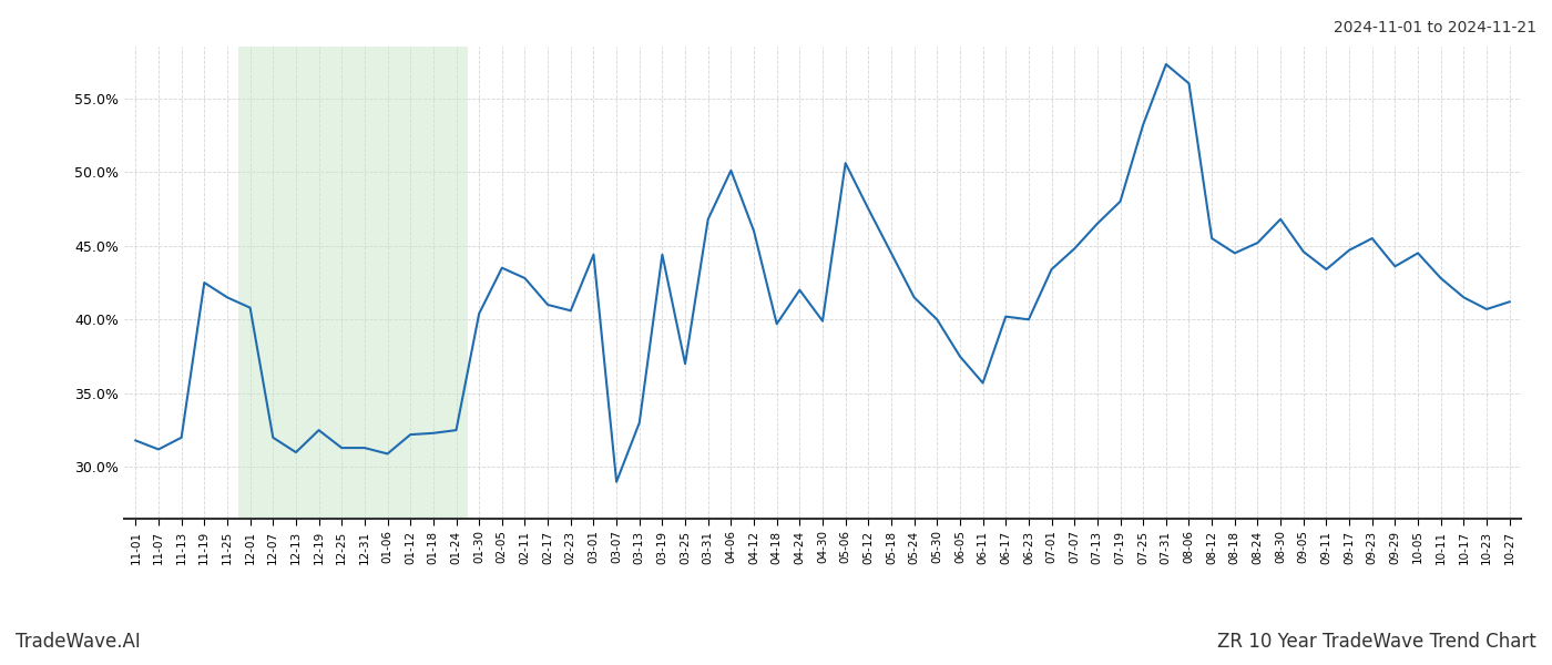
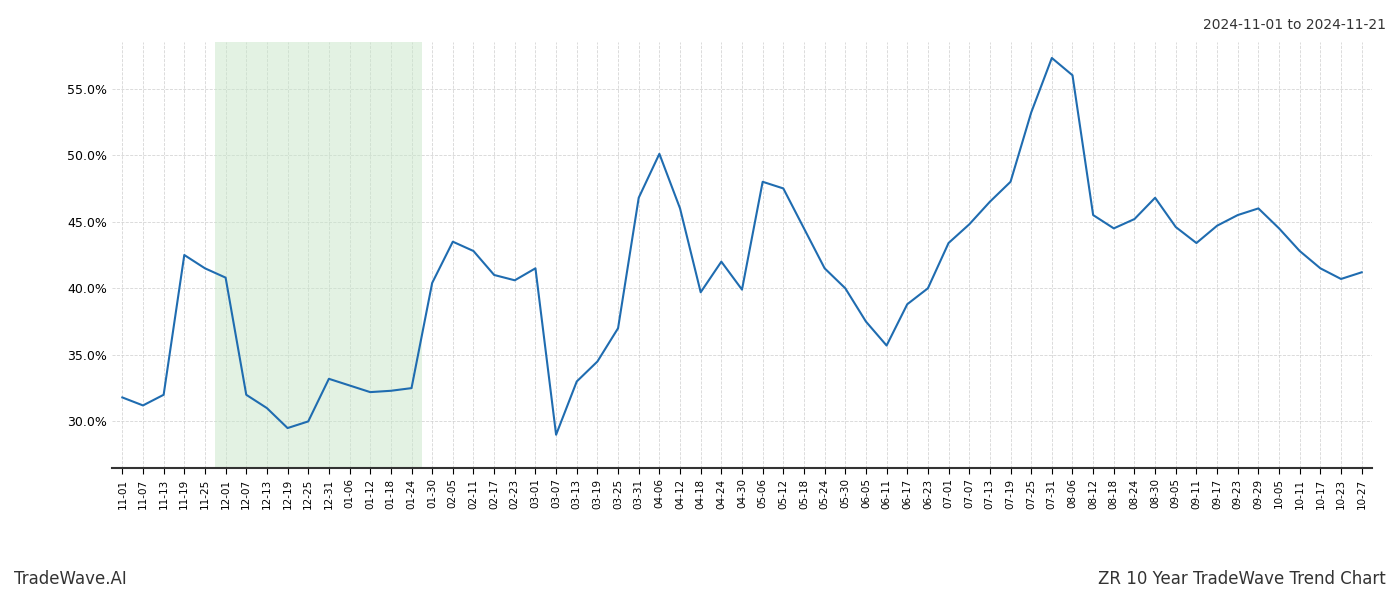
12-19: 32.5% -> 29.5%
12-25: 31.3% -> 30.0%
12-31: 31.3% -> 33.2%
01-06: 30.9% -> 32.7%
03-01: 44.4% -> 41.5%
03-19: 44.4% -> 34.5%
05-06: 50.6% -> 48.0%
06-17: 40.2% -> 38.8%
09-29: 43.6% -> 46.0%
